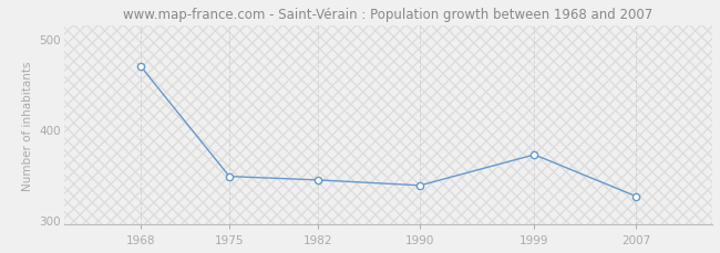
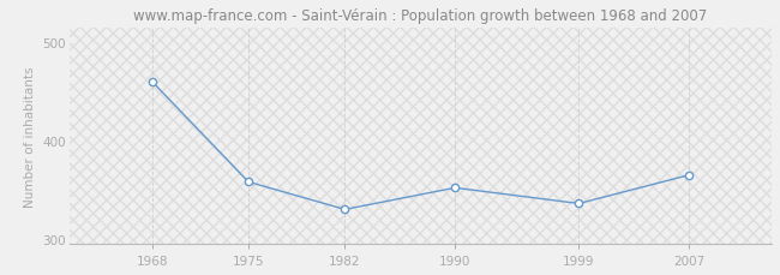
1968: 470 -> 460
1975: 348 -> 358
1982: 344 -> 330
1990: 338 -> 352
1999: 372 -> 336
2007: 326 -> 365
